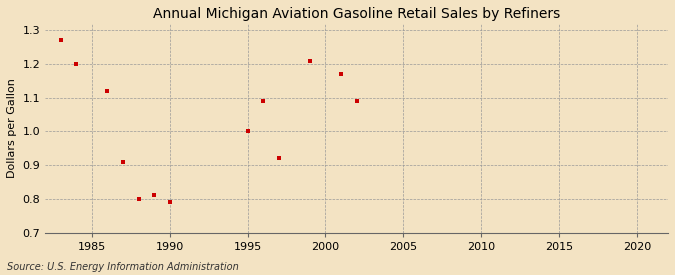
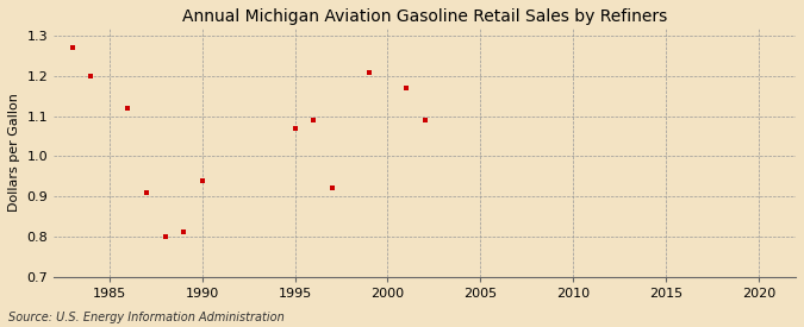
1990: 0.79 -> 0.94
1995: 1.00 -> 1.07
